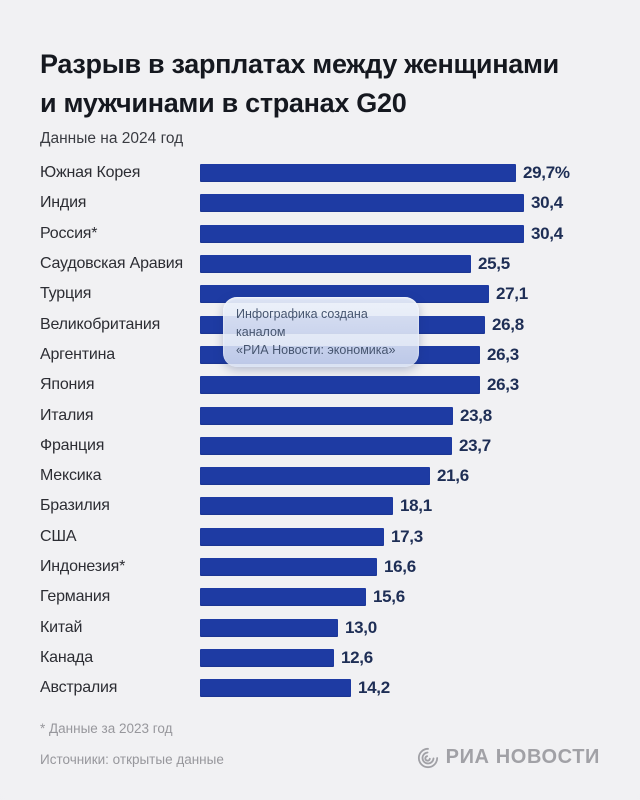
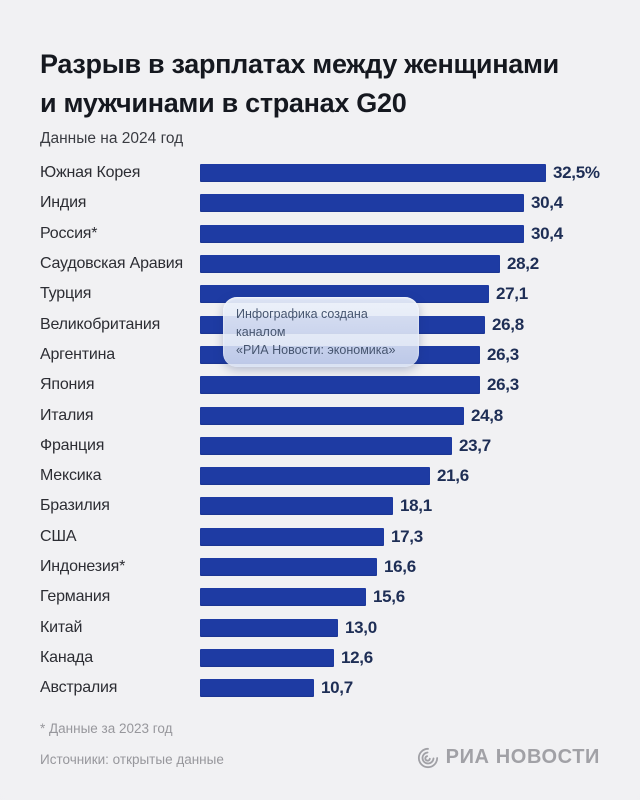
Южная Корея: 29,7% -> 32,5%
Саудовская Аравия: 25,5 -> 28,2
Италия: 23,8 -> 24,8
Австралия: 14,2 -> 10,7
